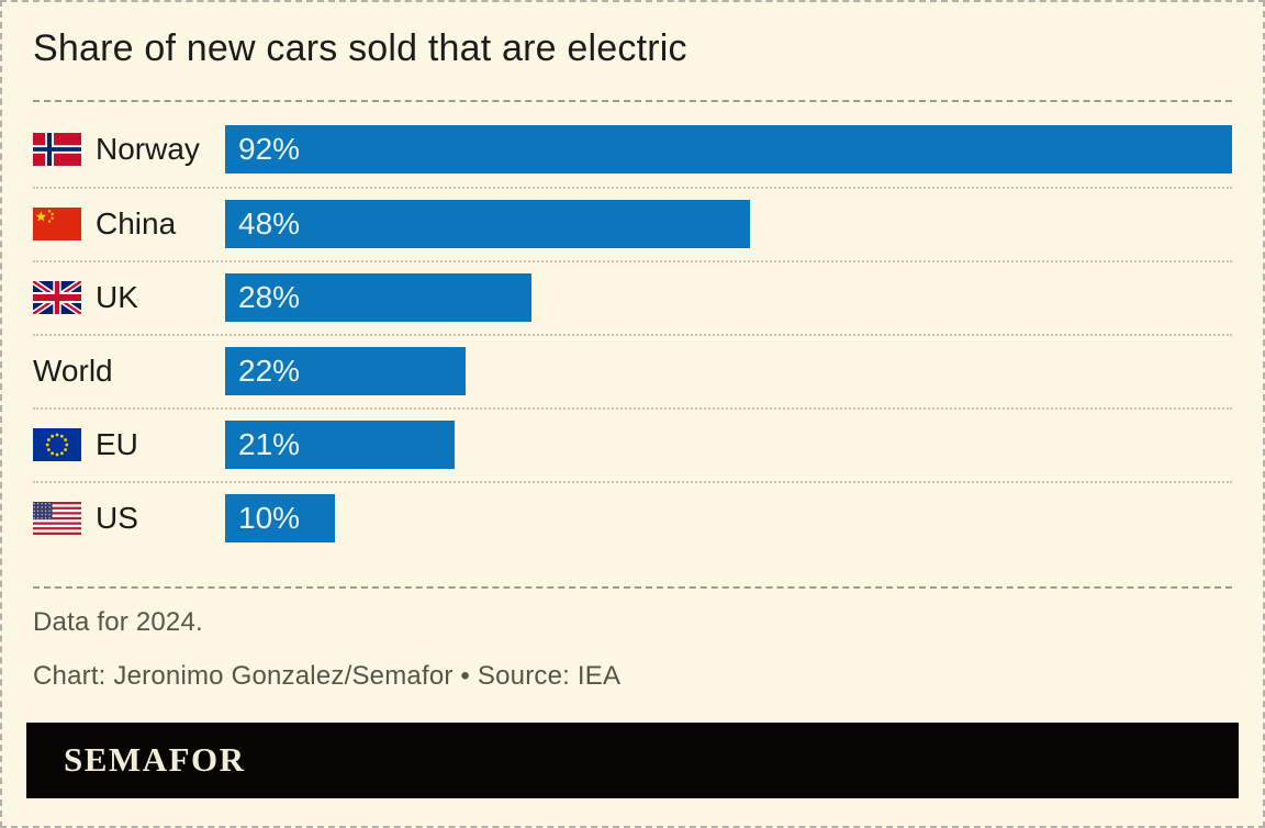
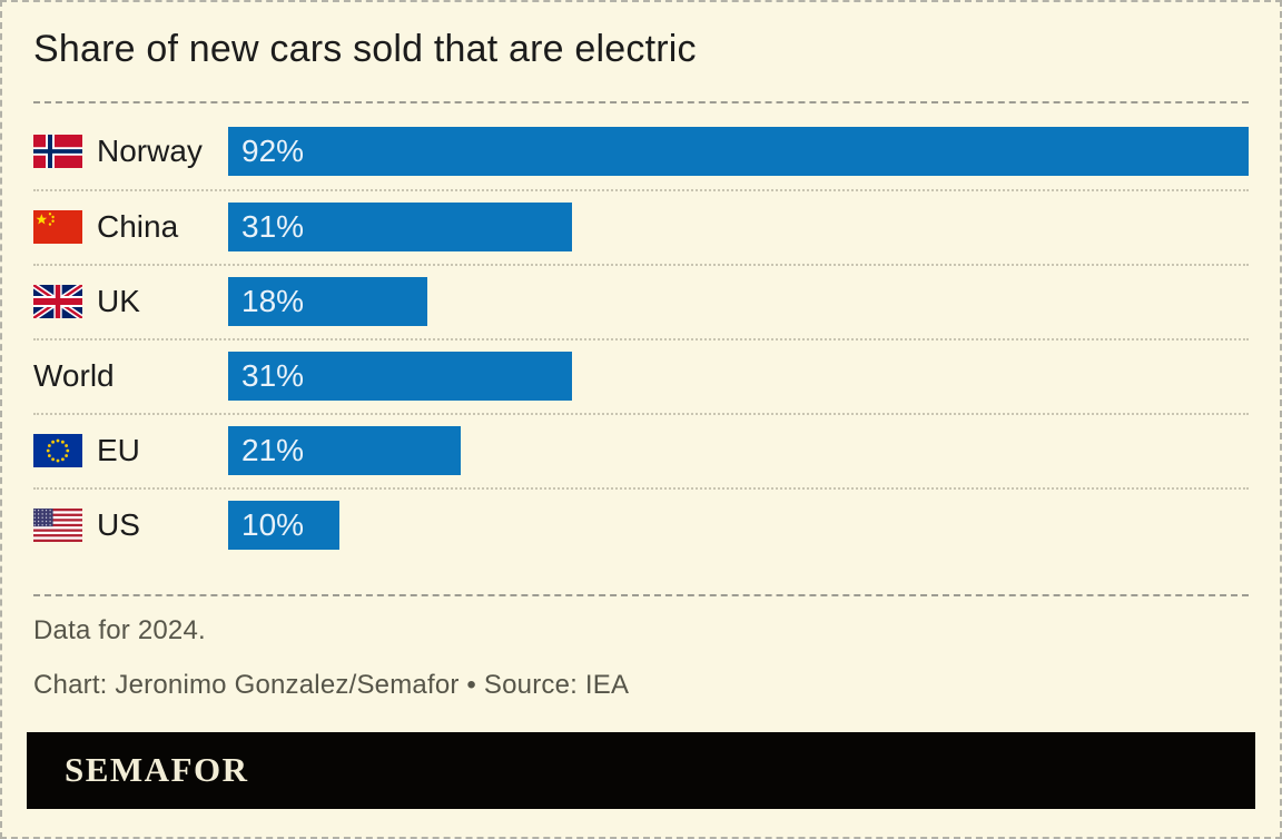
China: 48% -> 31%
UK: 28% -> 18%
World: 22% -> 31%
